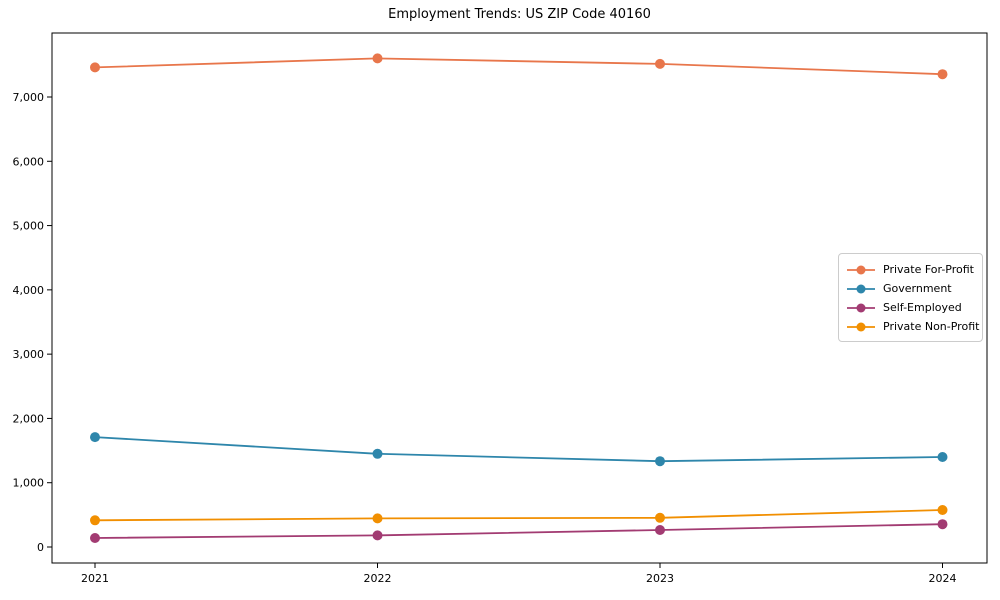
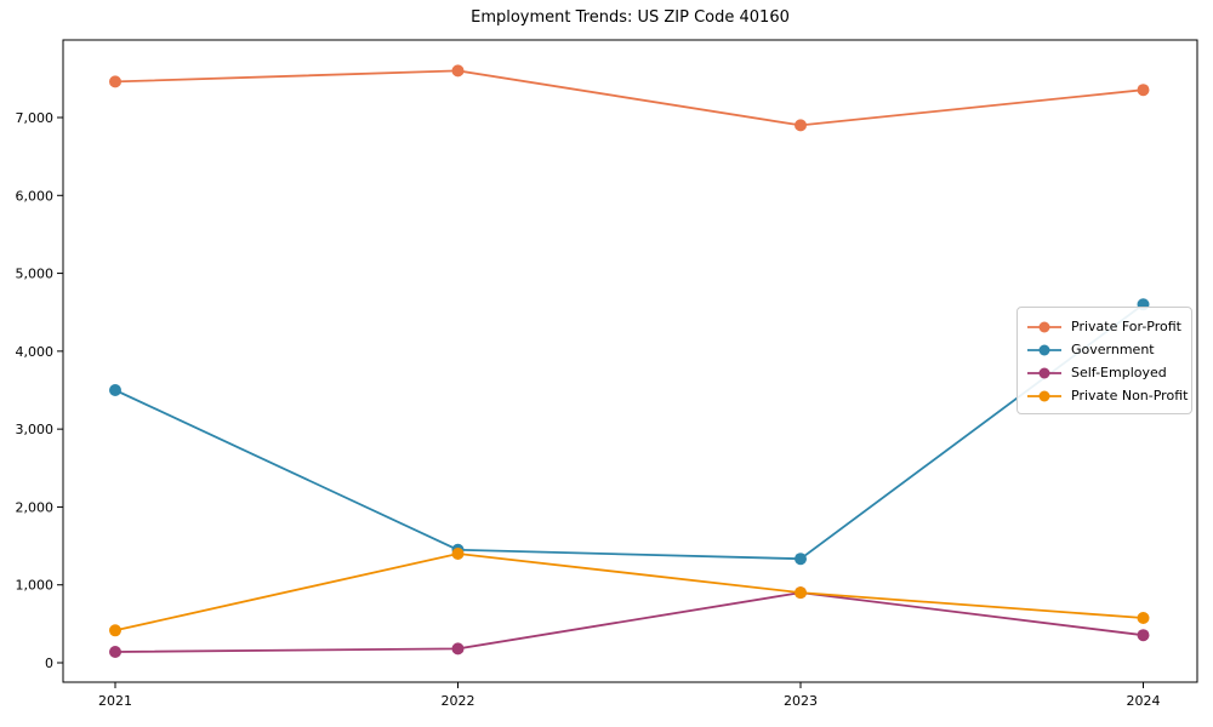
Government/2021: 1700 -> 3500
Private Non-Profit/2022: 400 -> 1400
Private For-Profit/2023: 7500 -> 6900
Self-Employed/2023: 300 -> 900
Private Non-Profit/2023: 500 -> 900
Government/2024: 1400 -> 4600
